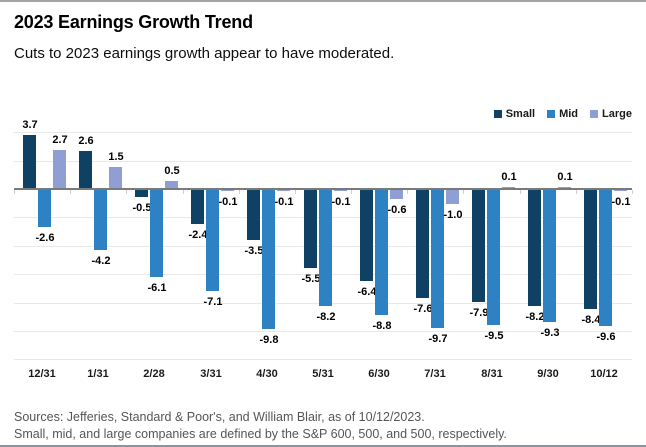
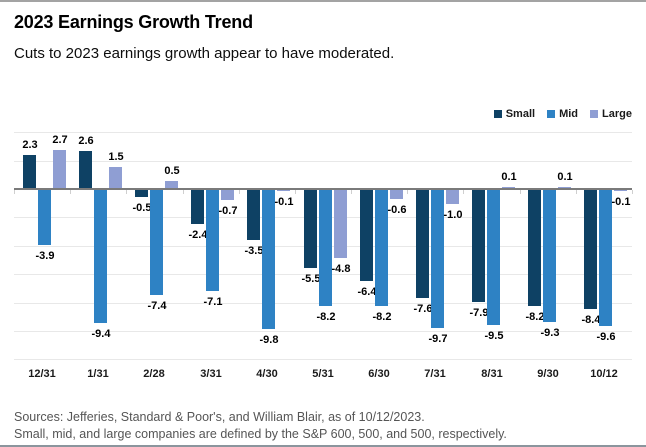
Small/12/31: 3.7 -> 2.3
Mid/12/31: -2.6 -> -3.9
Mid/1/31: -4.2 -> -9.4
Mid/2/28: -6.1 -> -7.4
Large/3/31: -0.1 -> -0.7
Large/5/31: -0.1 -> -4.8
Mid/6/30: -8.8 -> -8.2
